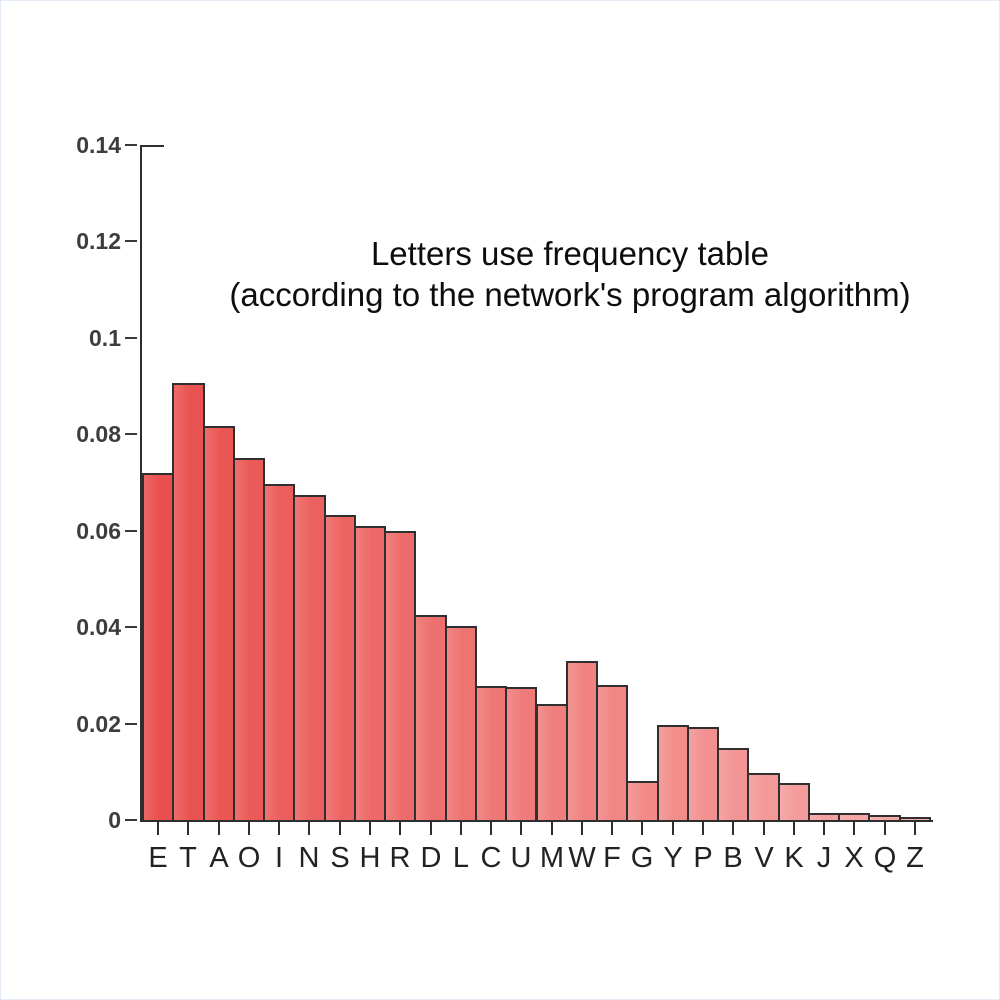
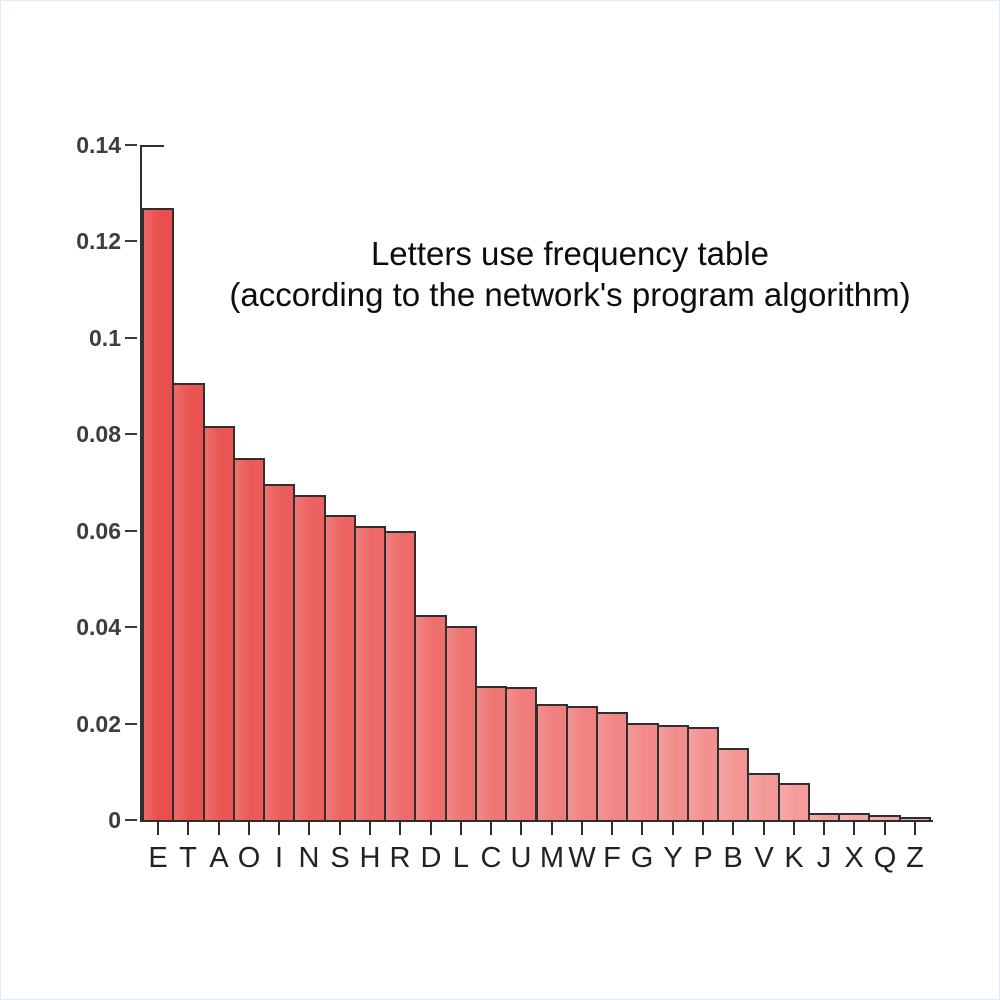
E: 0.072 -> 0.127
W: 0.033 -> 0.024
F: 0.028 -> 0.022
G: 0.008 -> 0.020
